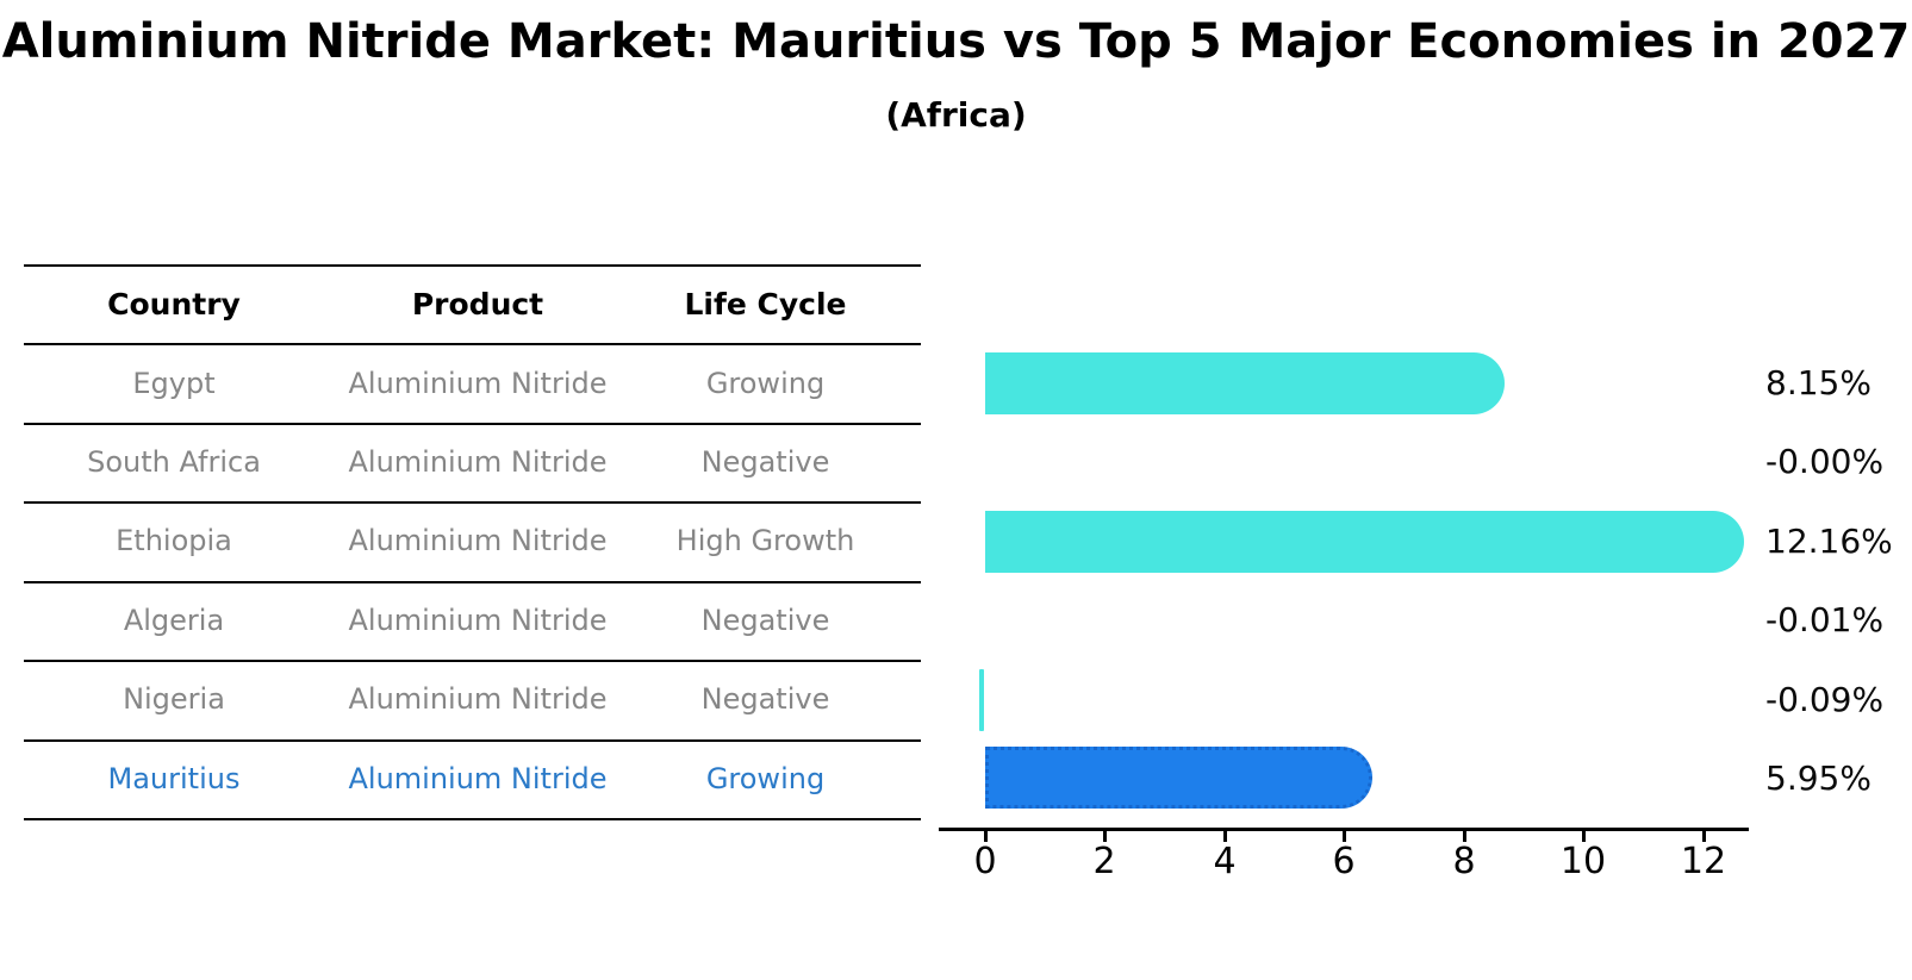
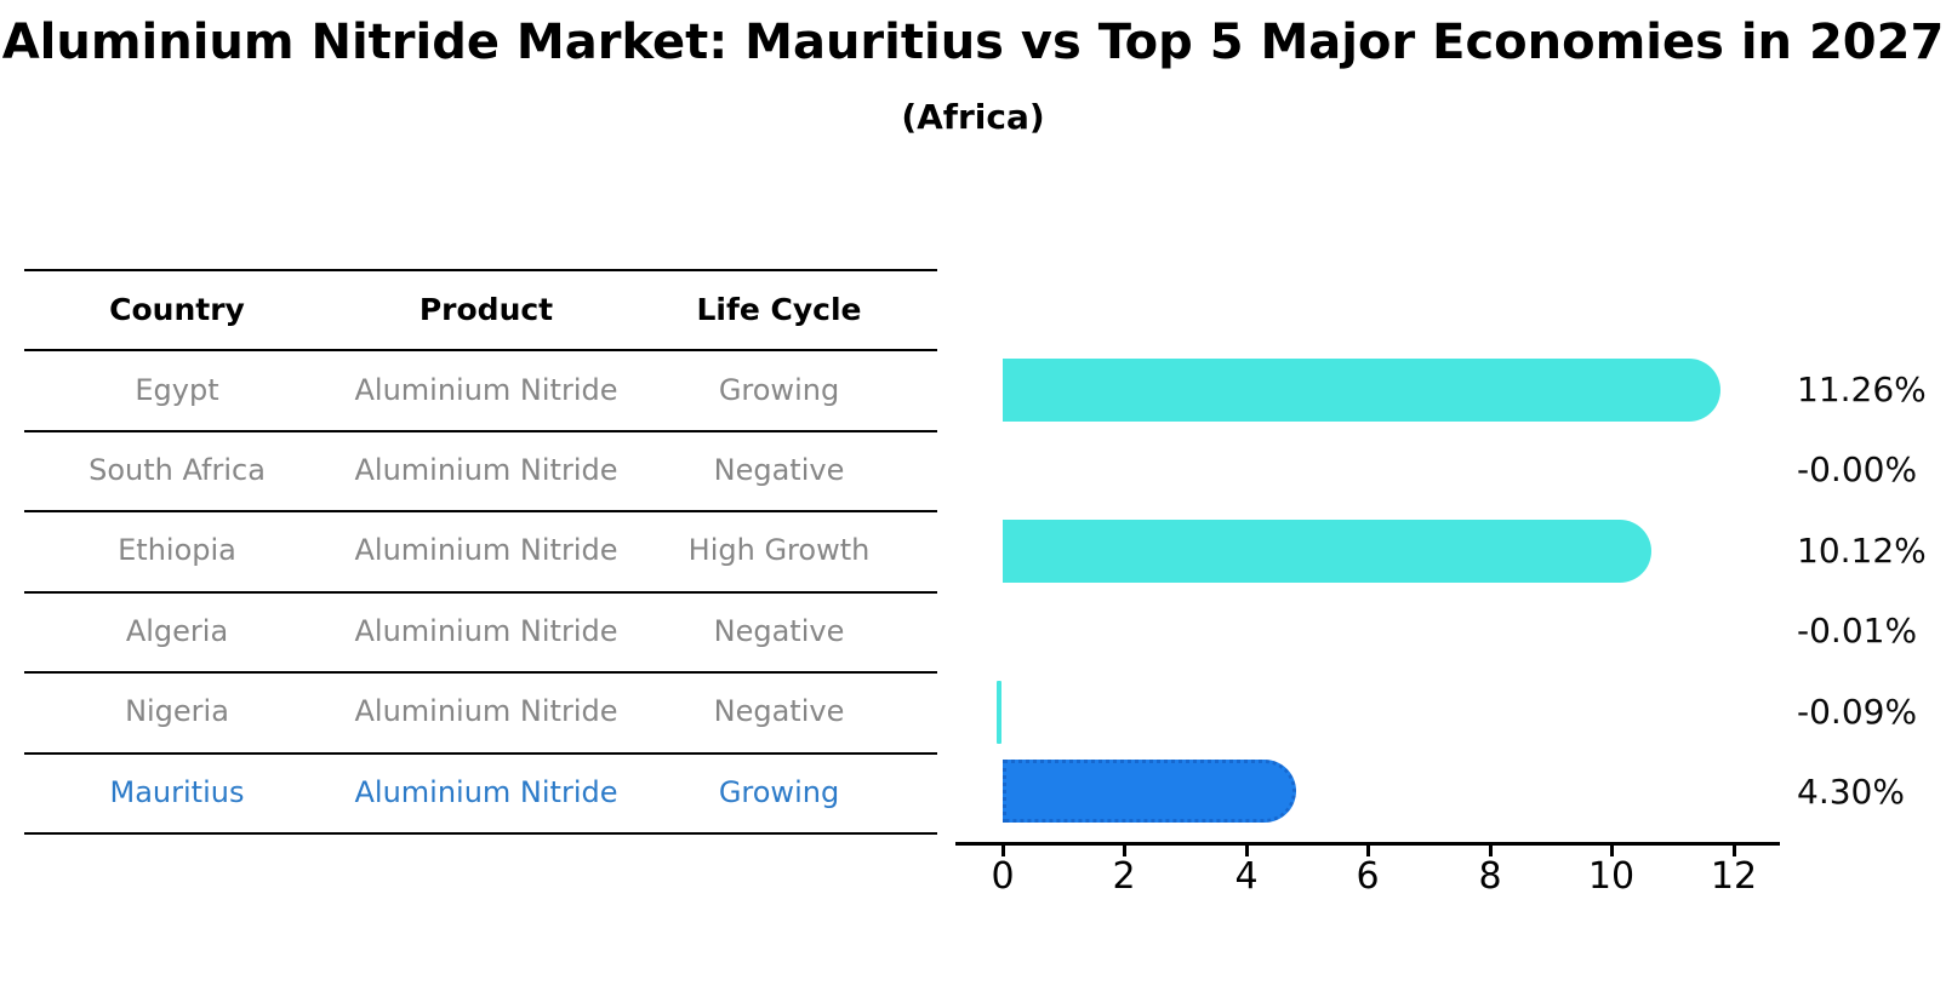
Egypt: 8.15% -> 11.26%
Ethiopia: 12.16% -> 10.12%
Mauritius: 5.95% -> 4.30%
